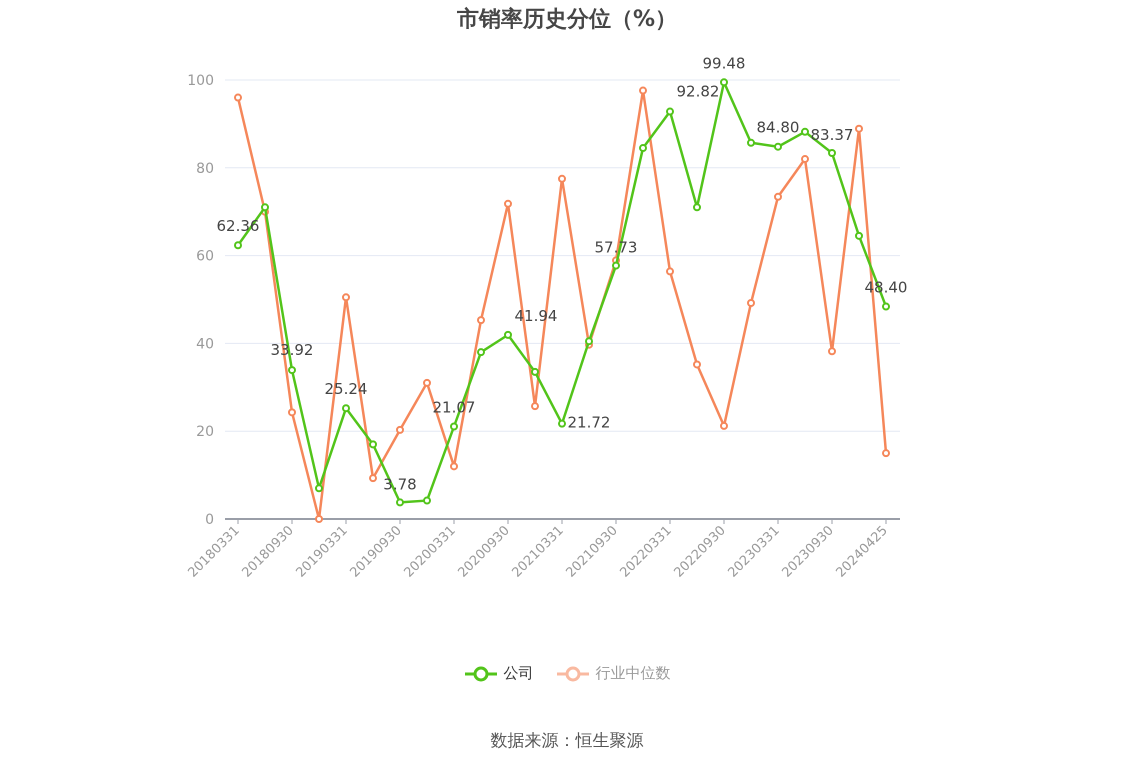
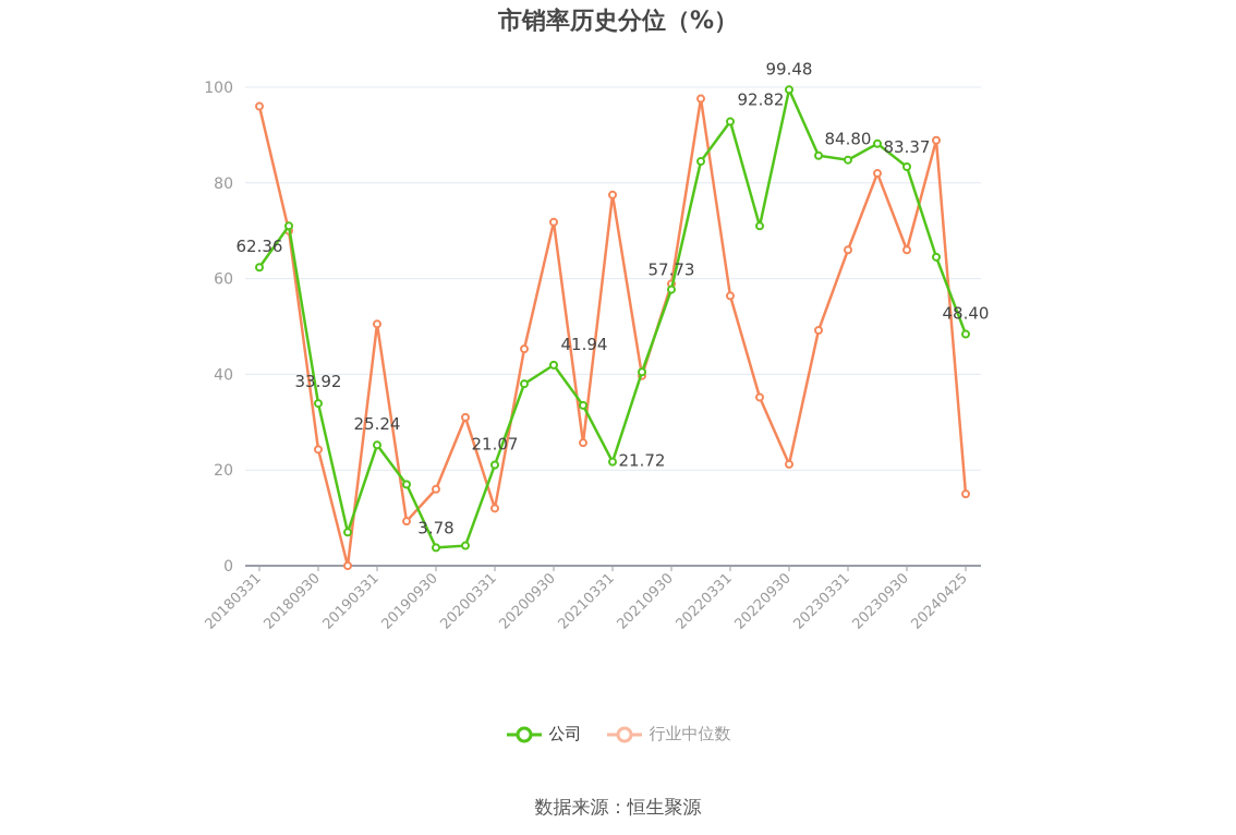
行业中位数/20190930: 20 -> 16
行业中位数/20230331: 73 -> 66
行业中位数/20230930: 38 -> 66
